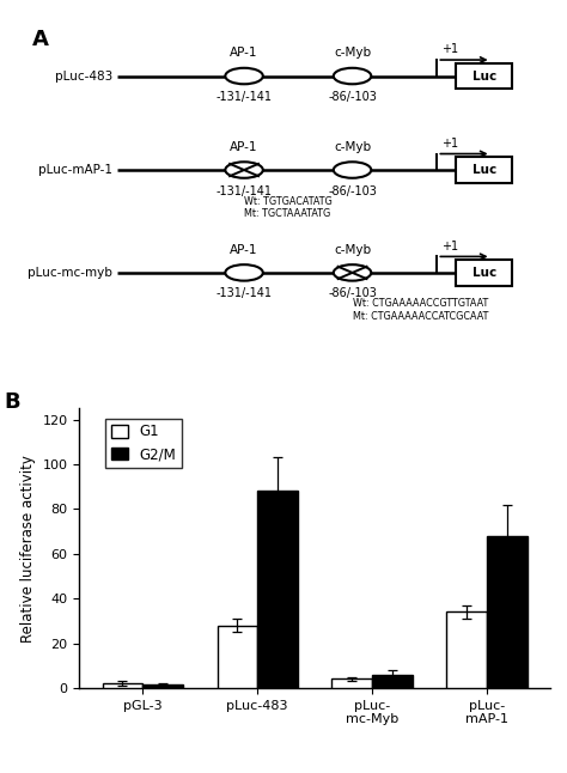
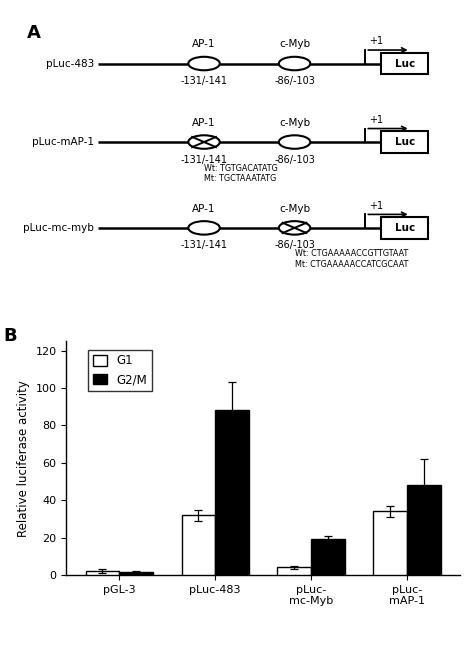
G1/pLuc-483: 28 -> 32
G2/M/pLuc- mc-Myb: 6 -> 19
G2/M/pLuc- mAP-1: 68 -> 48
